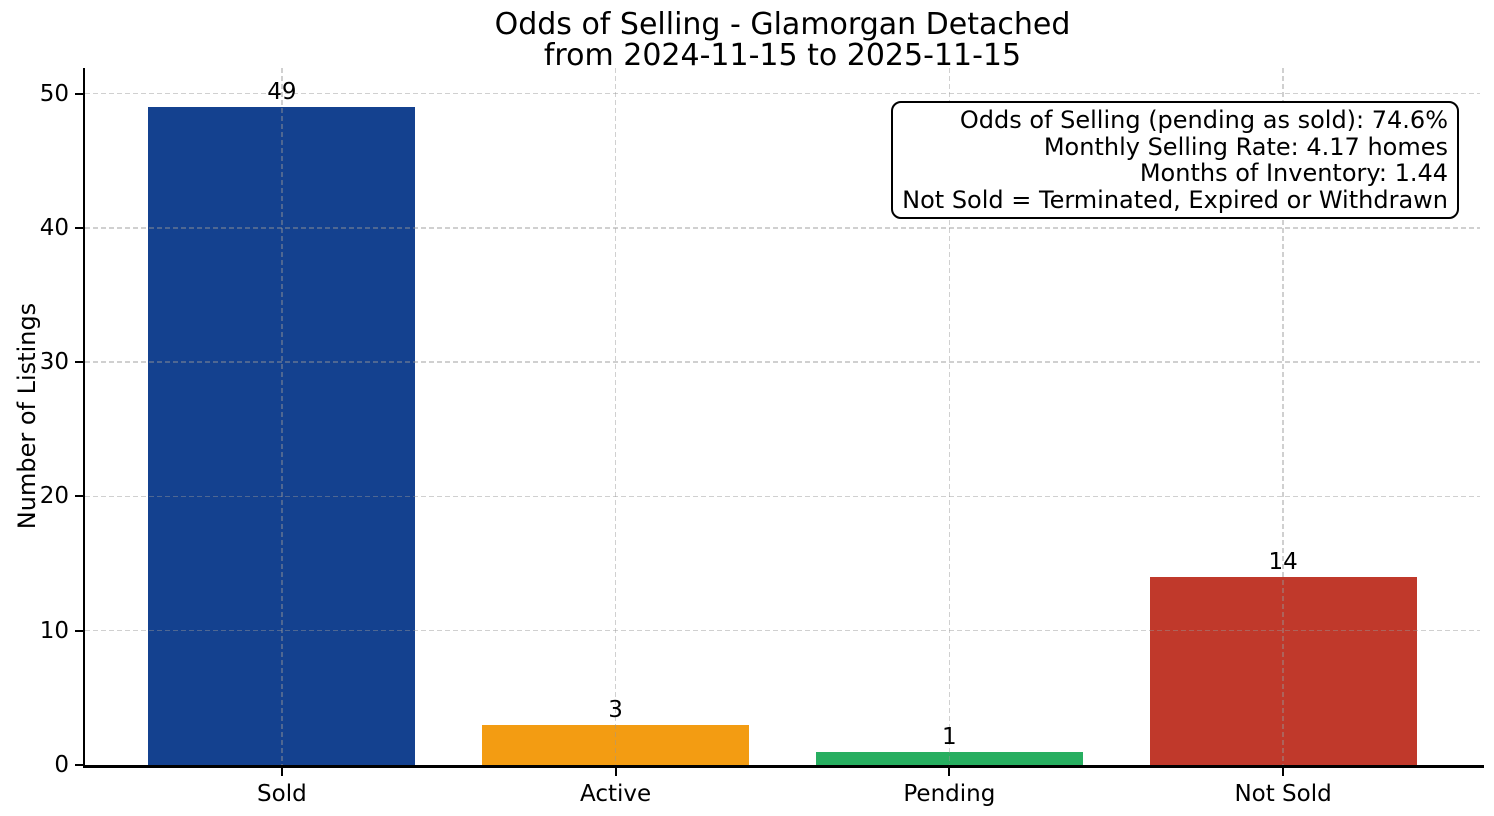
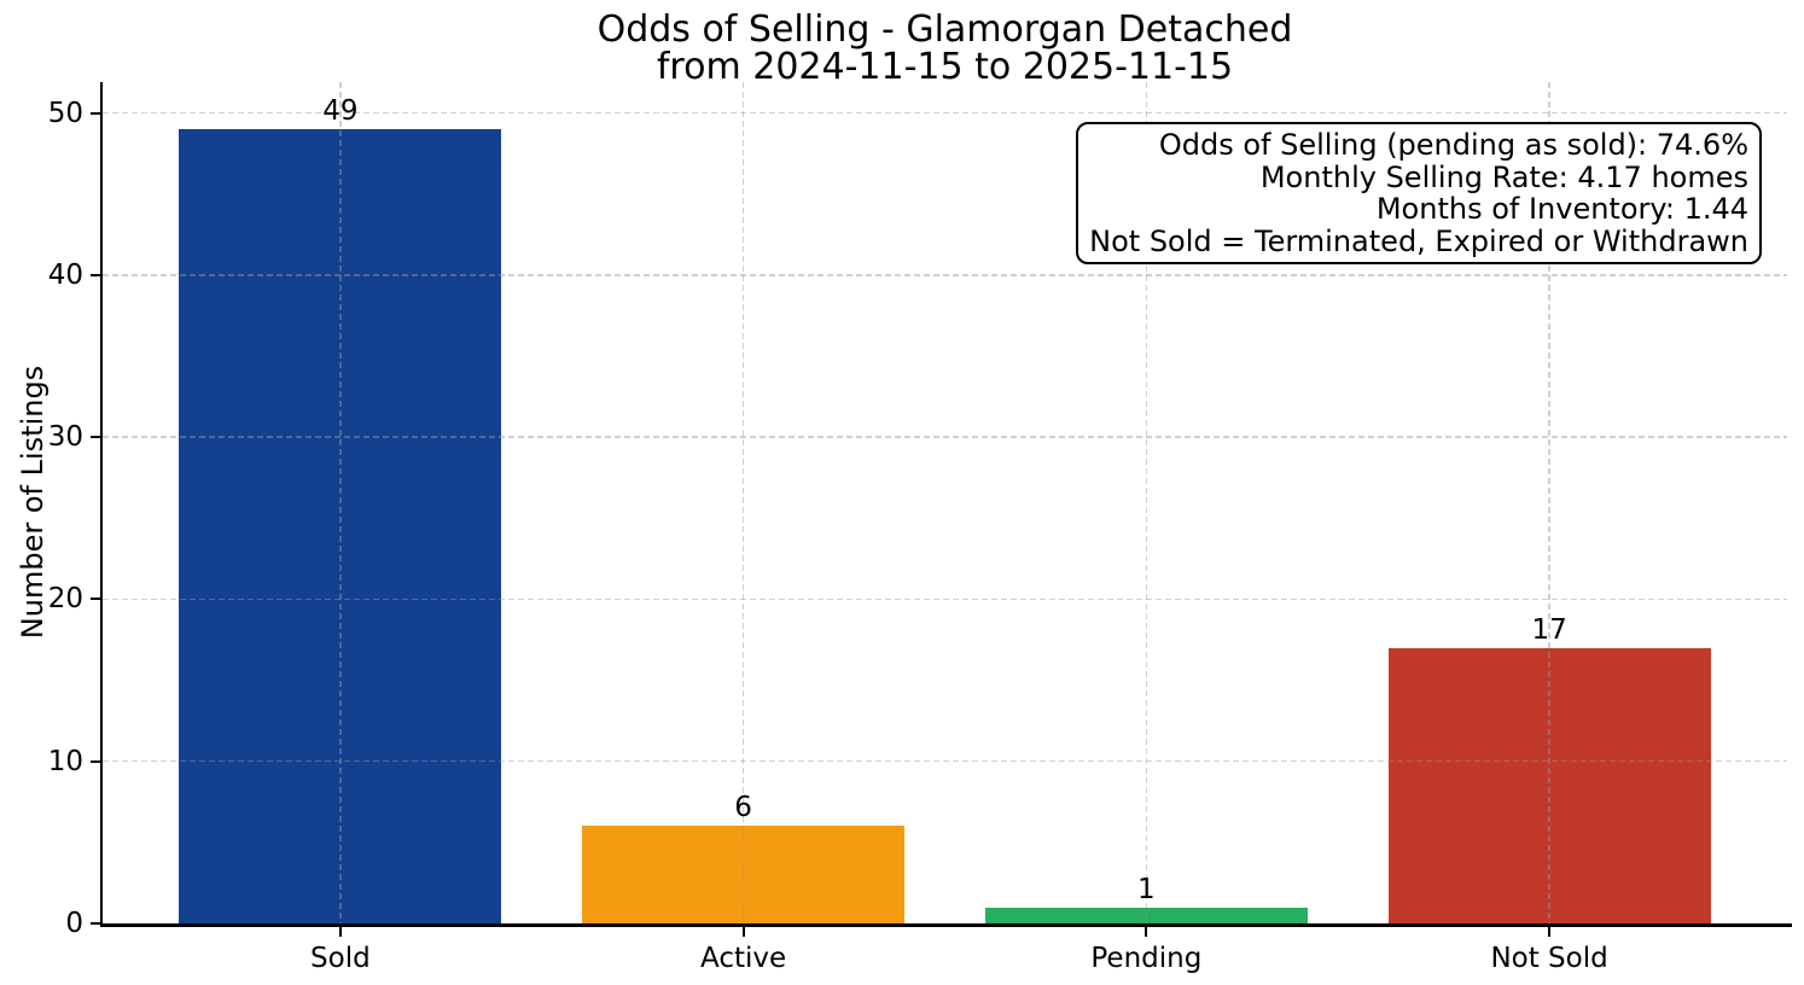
Active: 3 -> 6
Not Sold: 14 -> 17
